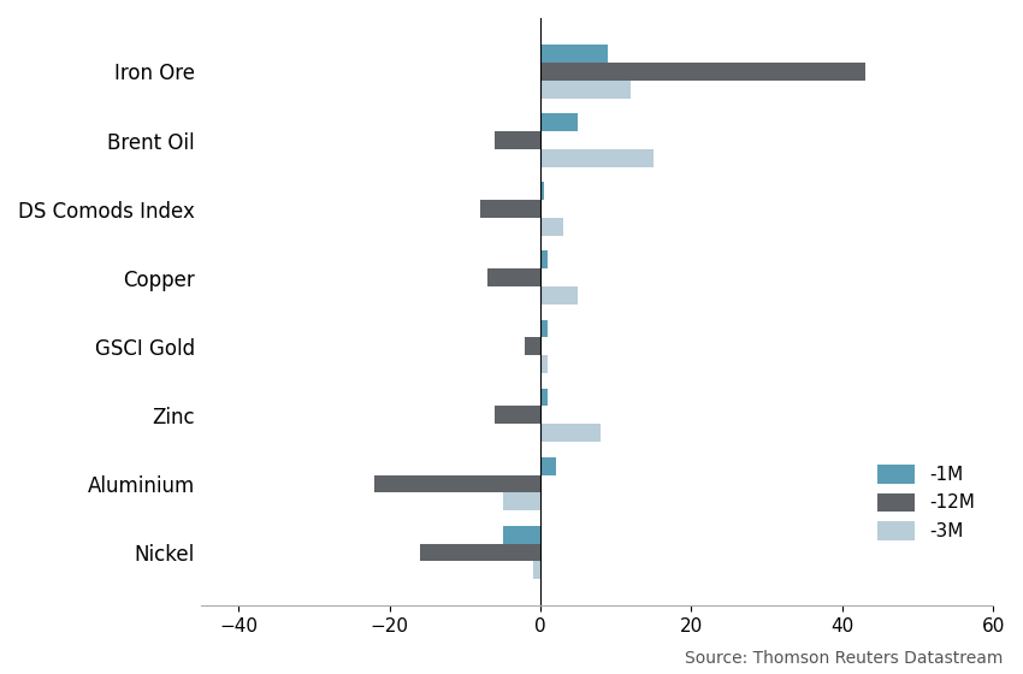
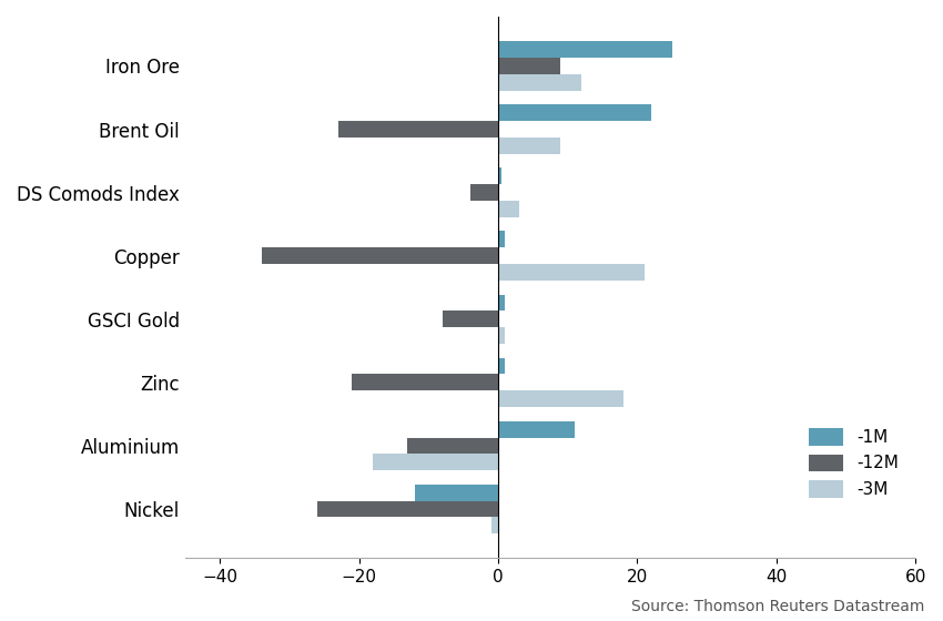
-1M/Iron Ore: 9.0 -> 25.0
-12M/Iron Ore: 43 -> 9
-1M/Brent Oil: 5.0 -> 22.0
-12M/Brent Oil: -6 -> -23
-3M/Brent Oil: 15 -> 9
-12M/DS Comods Index: -8 -> -4
-12M/Copper: -7 -> -34
-3M/Copper: 5 -> 21
-12M/GSCI Gold: -2 -> -8
-12M/Zinc: -6 -> -21
-3M/Zinc: 8 -> 18
-1M/Aluminium: 2.0 -> 11.0
-12M/Aluminium: -22 -> -13
-3M/Aluminium: -5 -> -18
-1M/Nickel: -5.0 -> -12.0
-12M/Nickel: -16 -> -26
